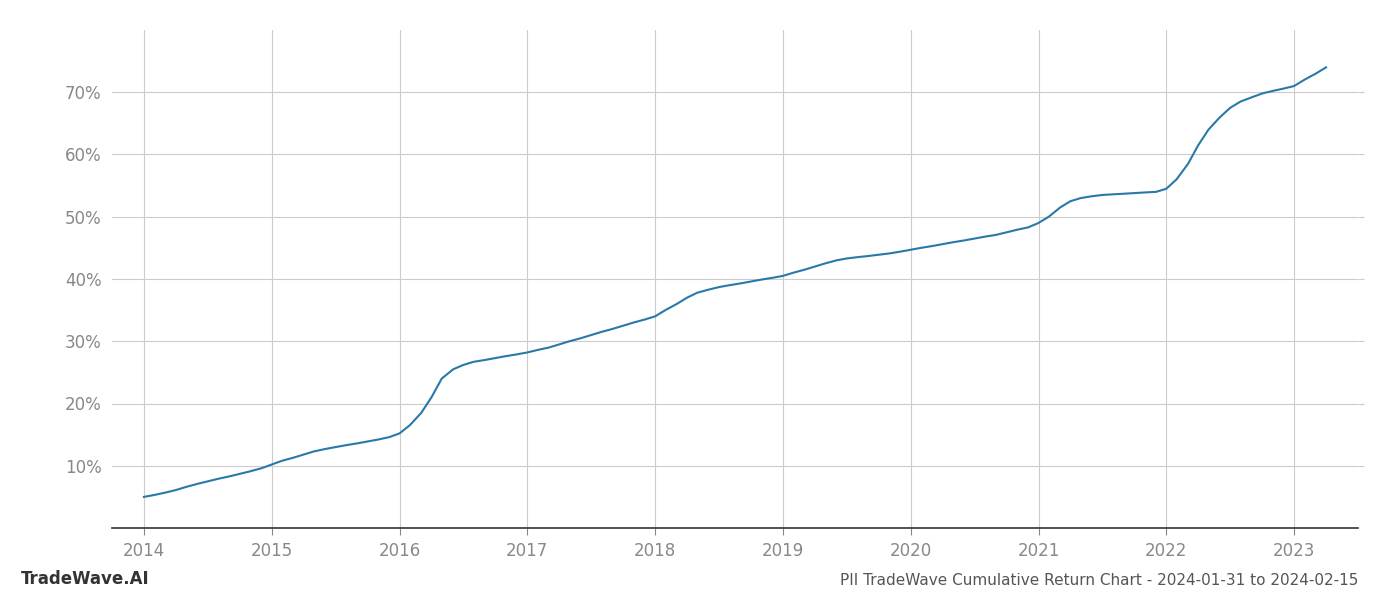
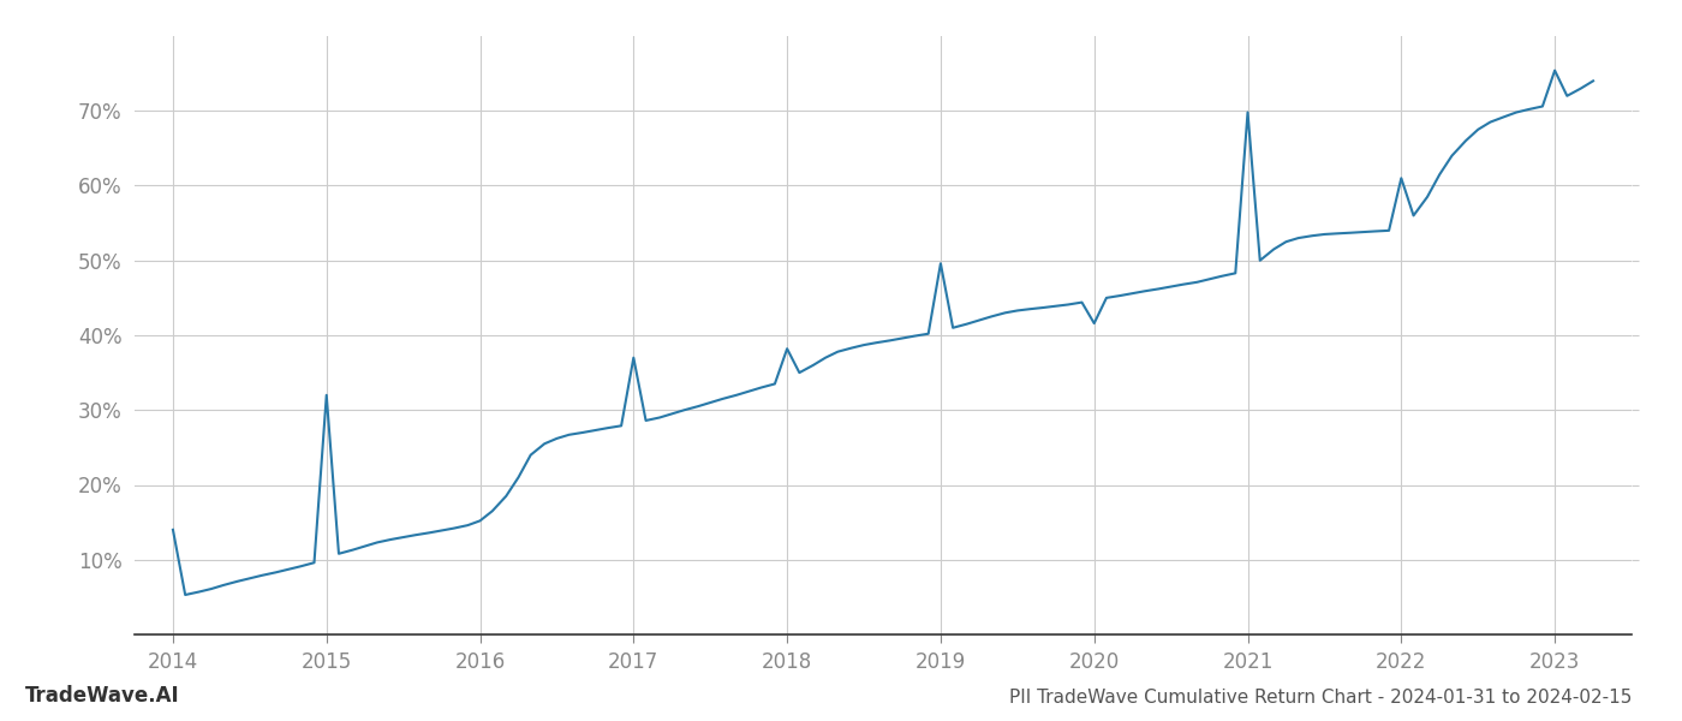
2014: 5.0% -> 14.0%
2015: 10.2% -> 32.0%
2017: 28.2% -> 37.0%
2018: 34.0% -> 38.2%
2019: 40.5% -> 49.6%
2020: 44.7% -> 41.6%
2021: 49.0% -> 69.8%
2022: 54.5% -> 61.0%
2023: 71.0% -> 75.4%
